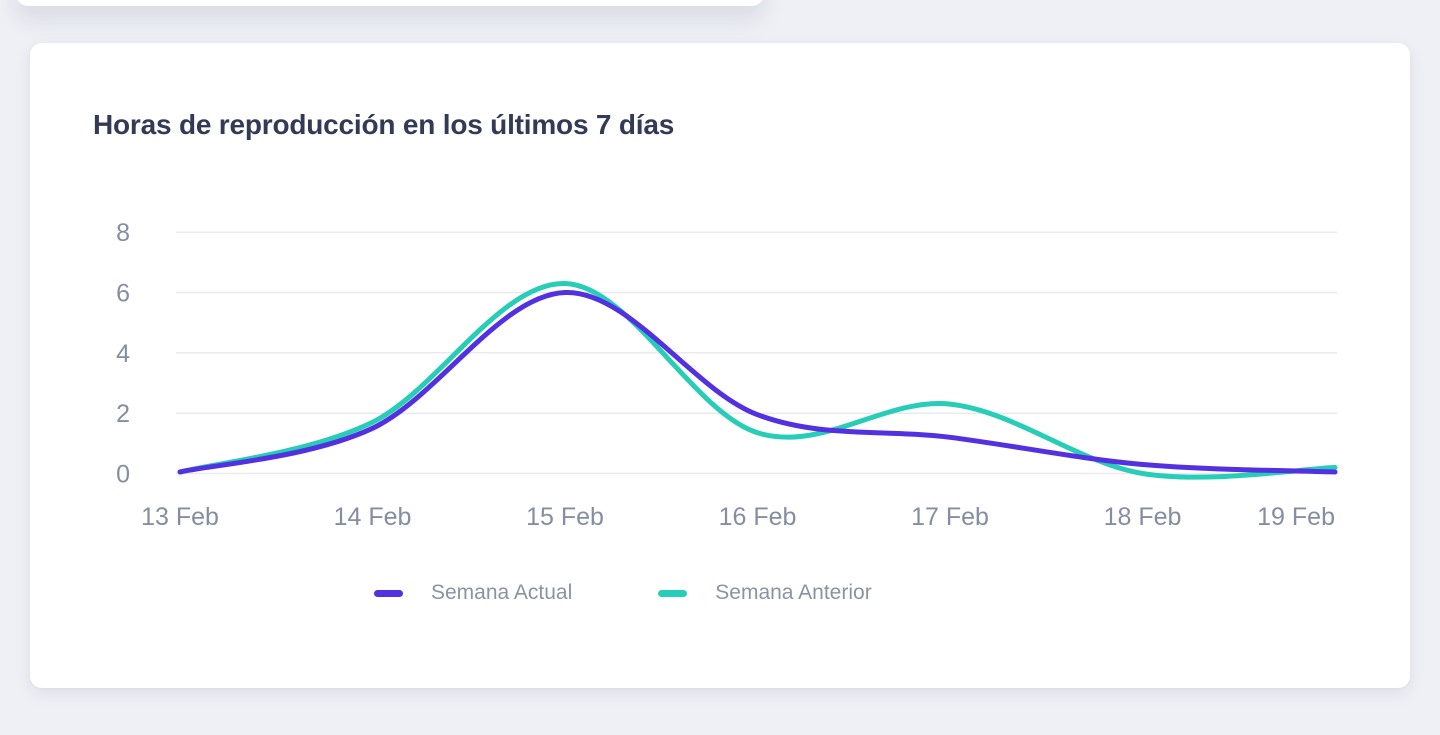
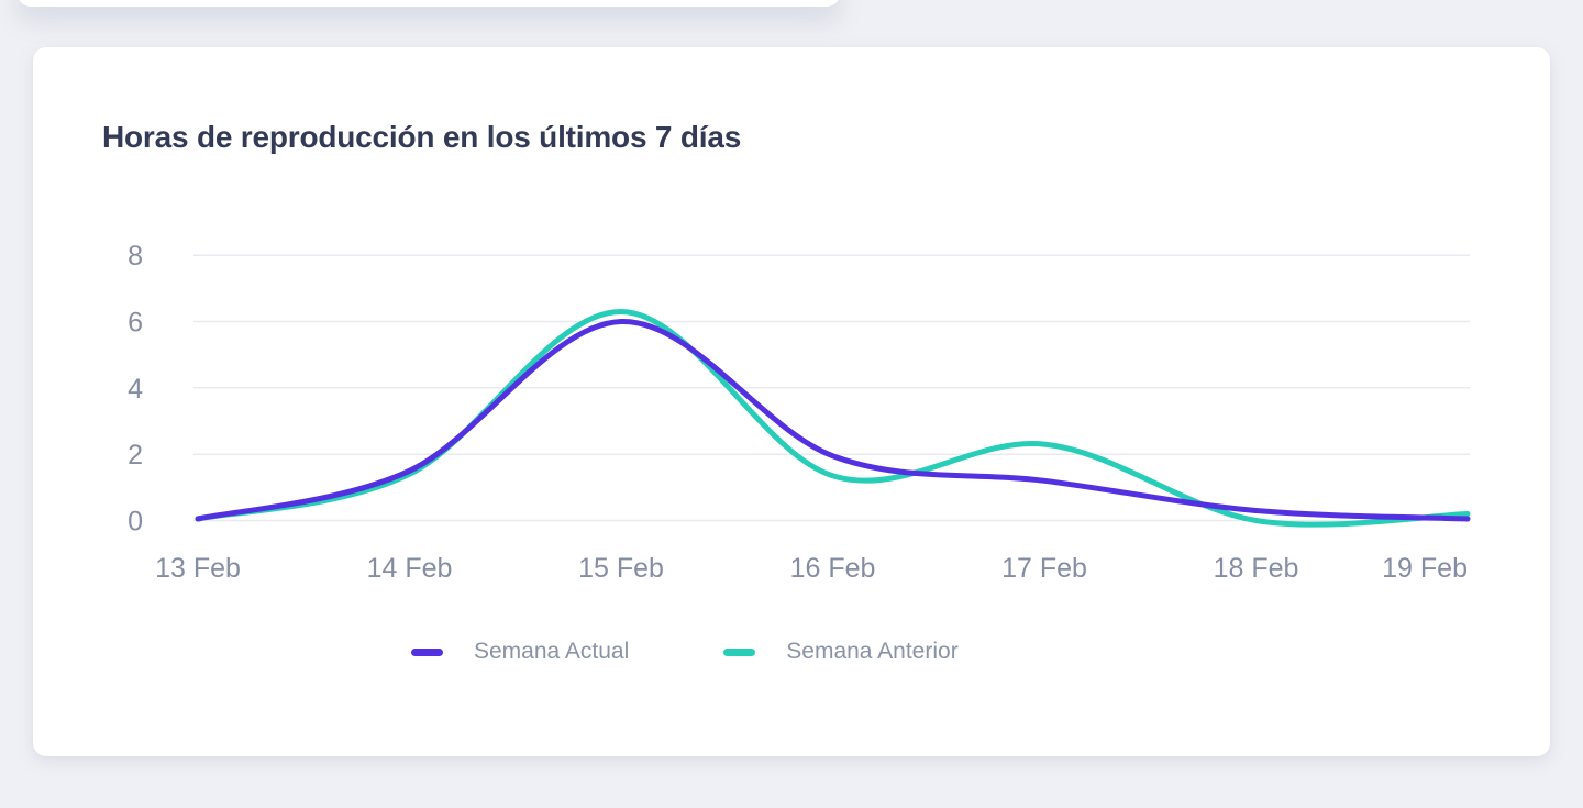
Semana Anterior/14 Feb: 1.7 -> 1.4
